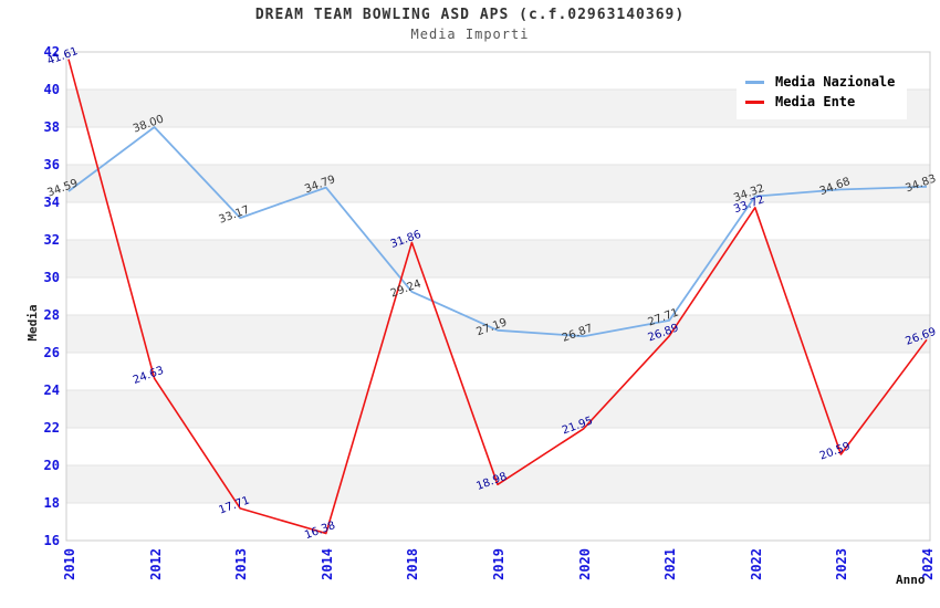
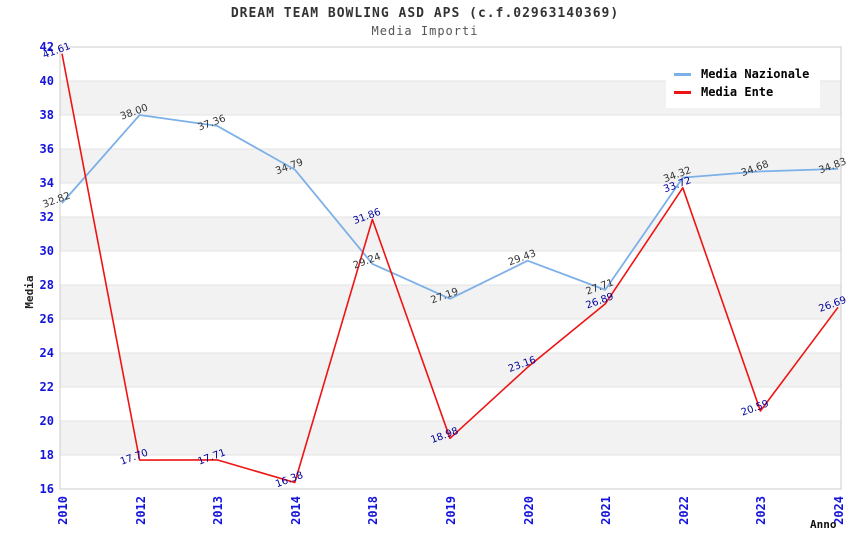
Media Nazionale/2010: 34.59 -> 32.82
Media Ente/2012: 24.63 -> 17.70
Media Nazionale/2013: 33.17 -> 37.36
Media Nazionale/2020: 26.87 -> 29.43
Media Ente/2020: 21.95 -> 23.16
